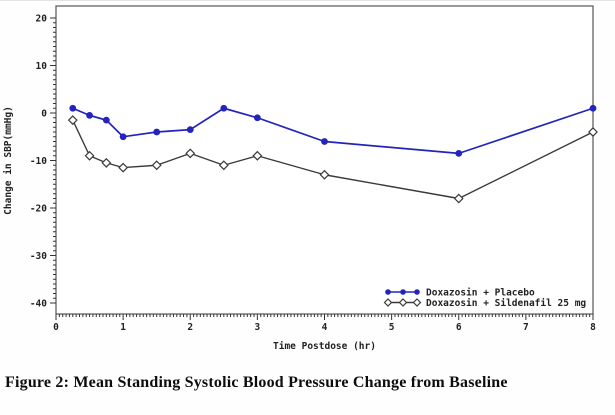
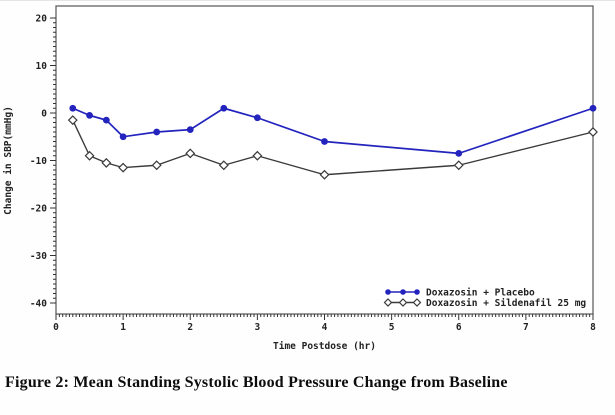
Doxazosin + Sildenafil 25 mg/6: -18 -> -11
